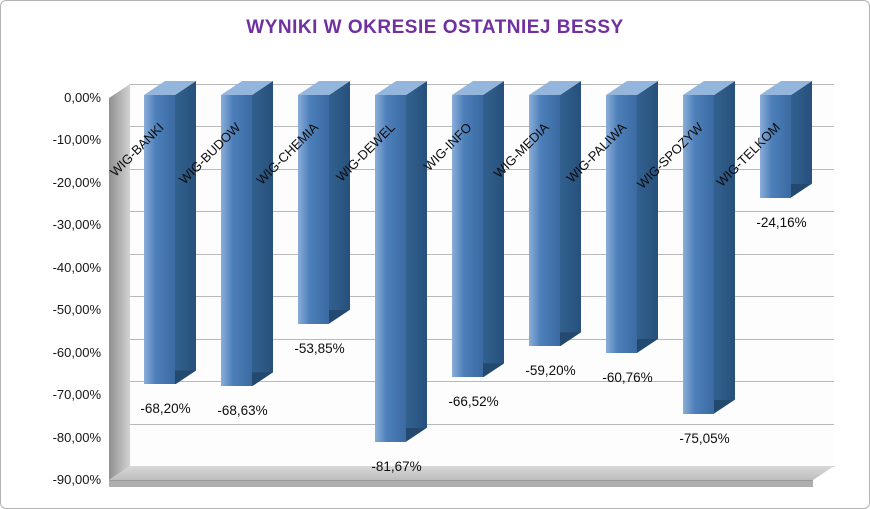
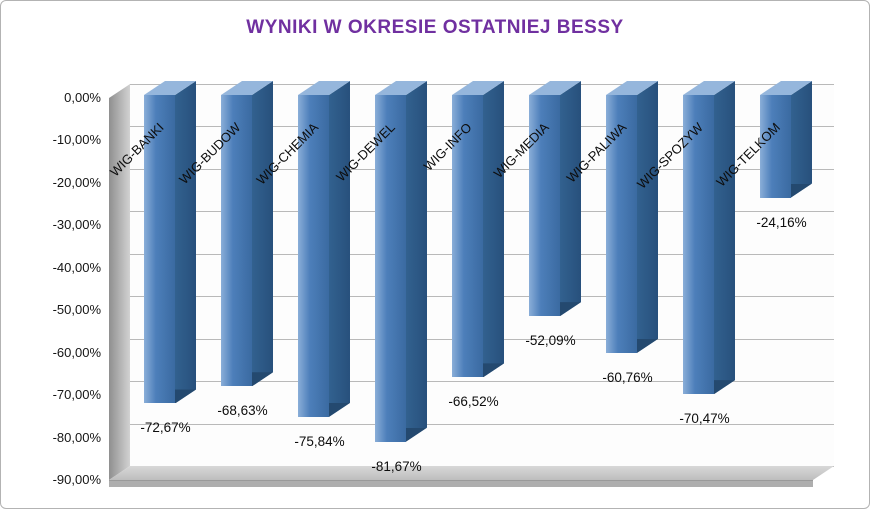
WIG-BANKI: -68,20% -> -72,67%
WIG-CHEMIA: -53,85% -> -75,84%
WIG-MEDIA: -59,20% -> -52,09%
WIG-SPOZYW: -75,05% -> -70,47%
